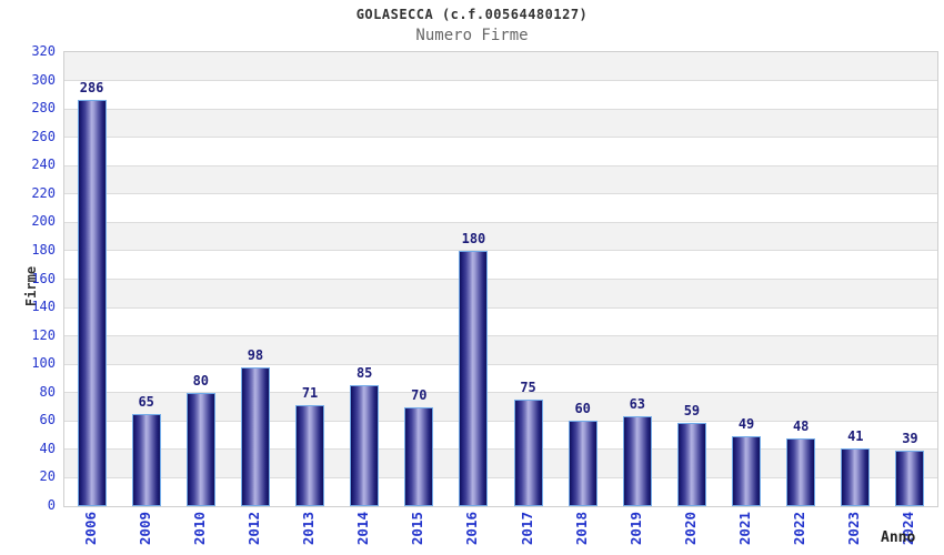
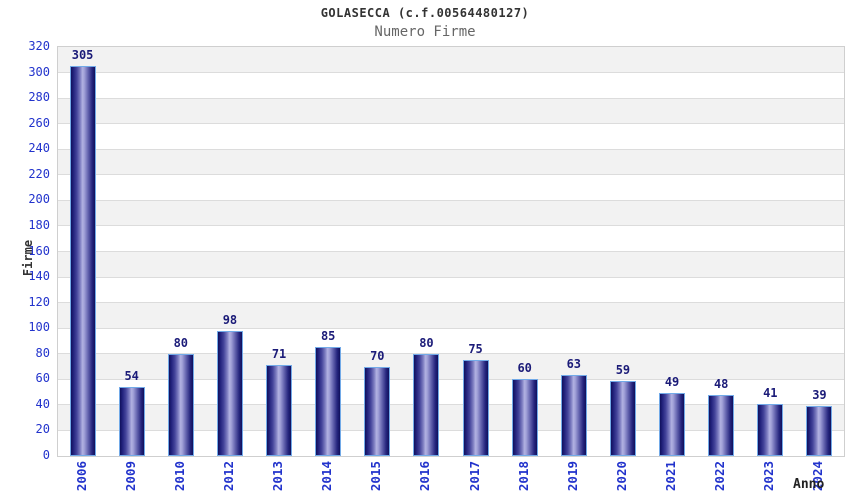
2006: 286 -> 305
2009: 65 -> 54
2016: 180 -> 80
